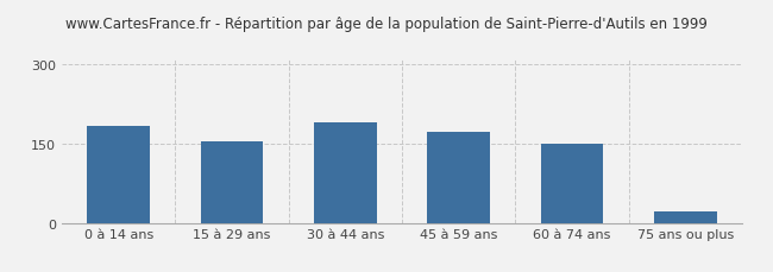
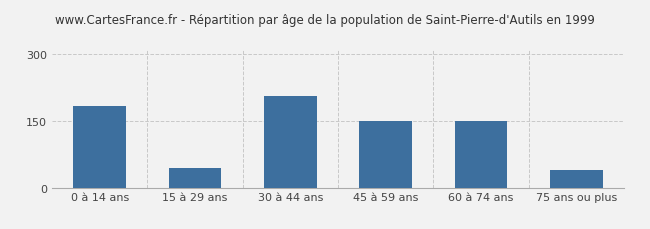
15 à 29 ans: 155 -> 45
30 à 44 ans: 189 -> 205
45 à 59 ans: 172 -> 150
75 ans ou plus: 22 -> 40
